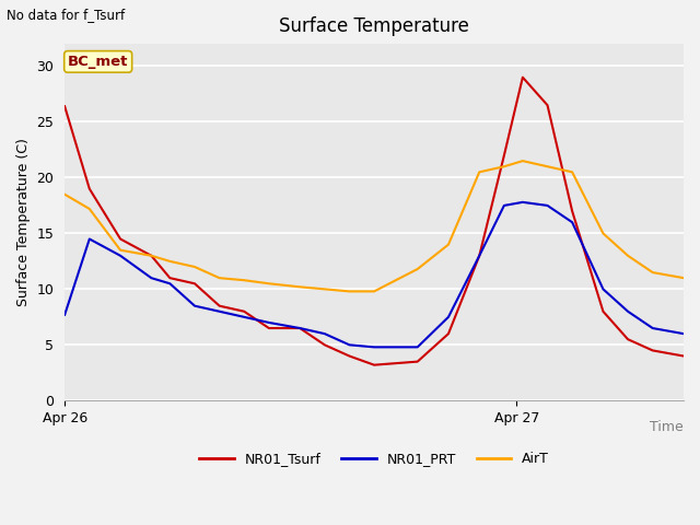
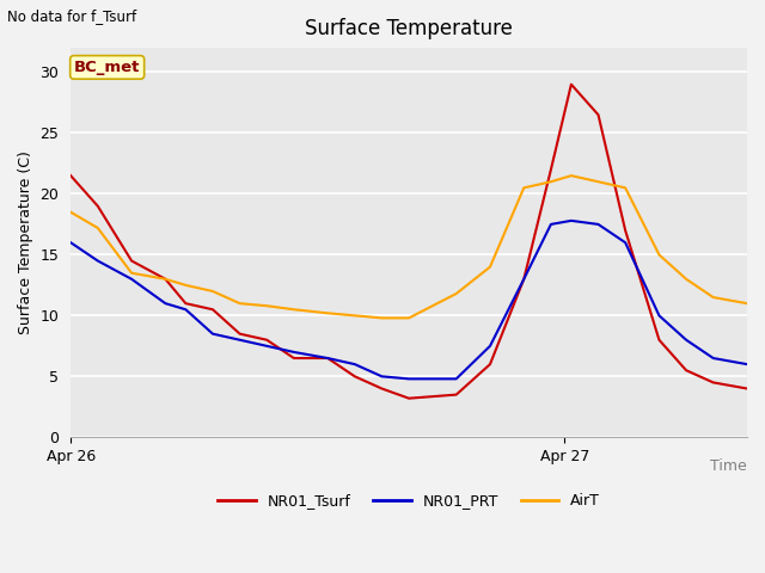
NR01_Tsurf/Apr 26: 26.4 -> 21.5
NR01_PRT/Apr 26: 7.7 -> 16.0
